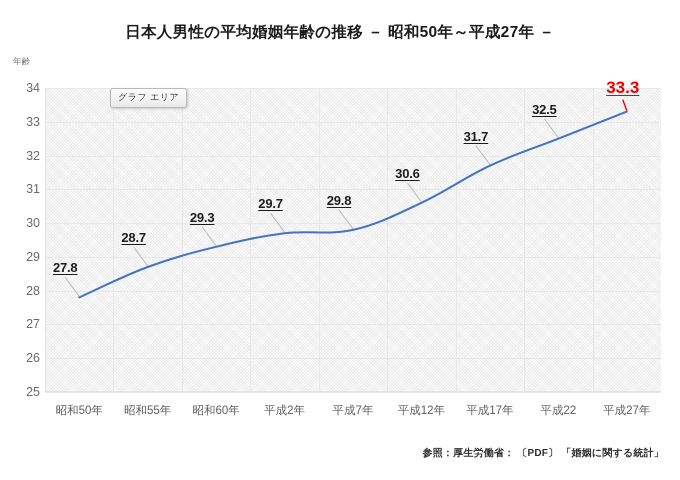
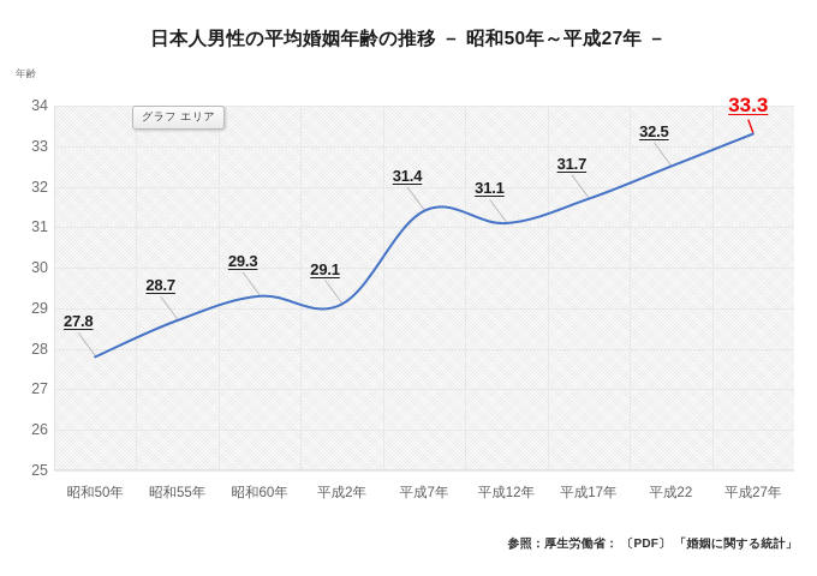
平成2年: 29.7 -> 29.1
平成7年: 29.8 -> 31.4
平成12年: 30.6 -> 31.1
